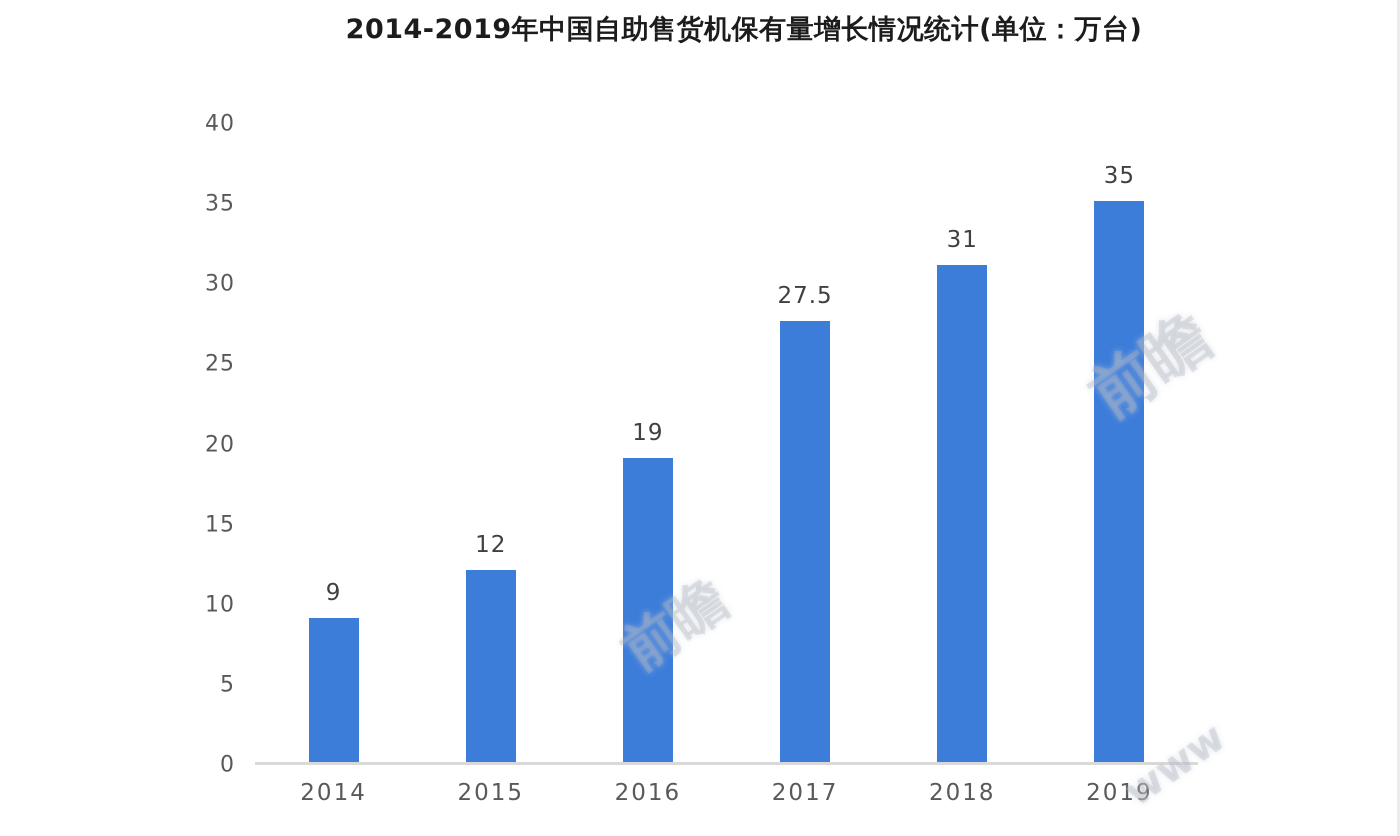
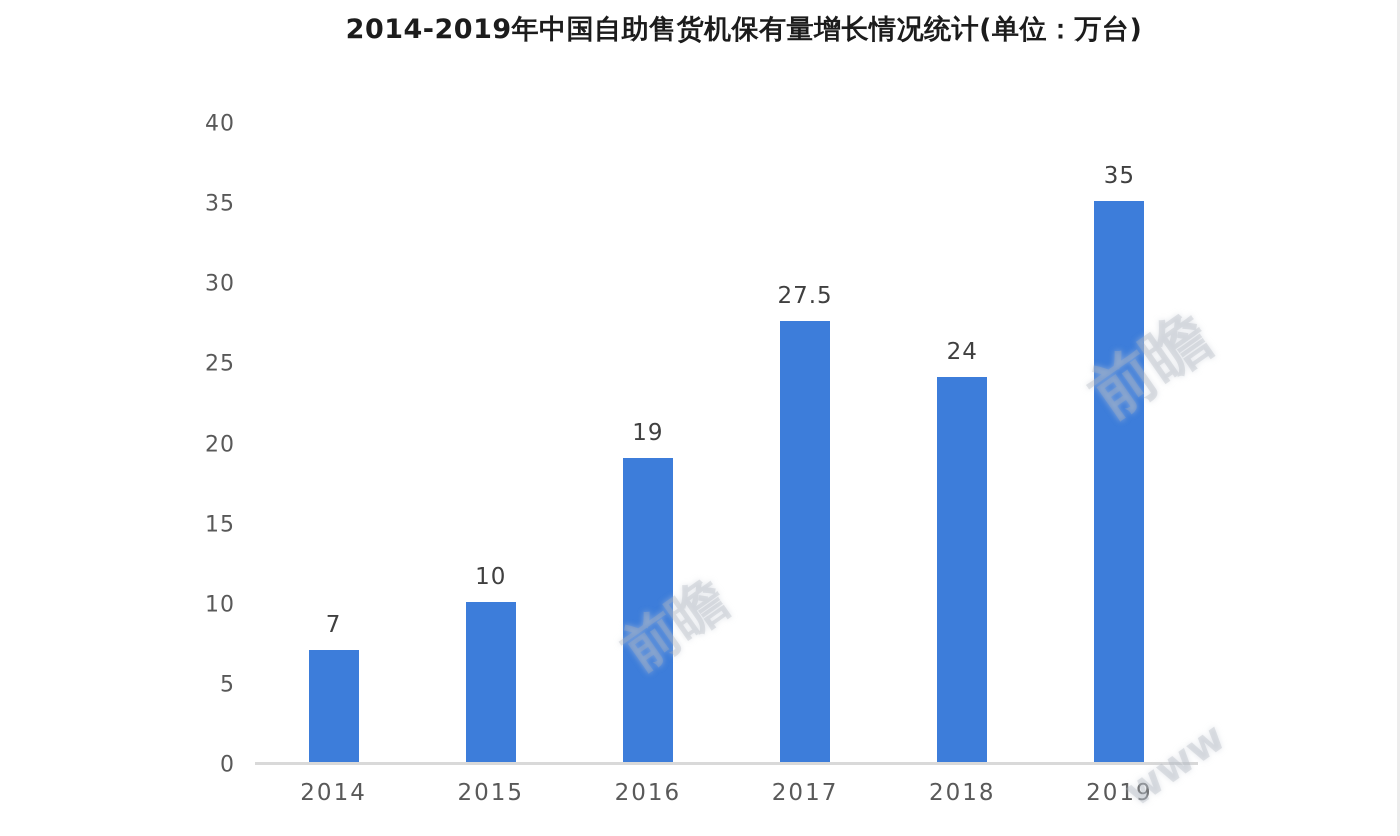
2014: 9 -> 7
2015: 12 -> 10
2018: 31 -> 24
